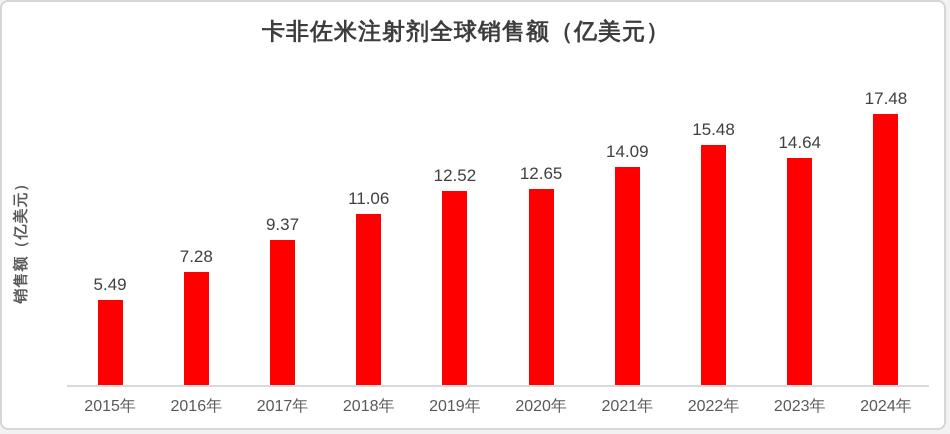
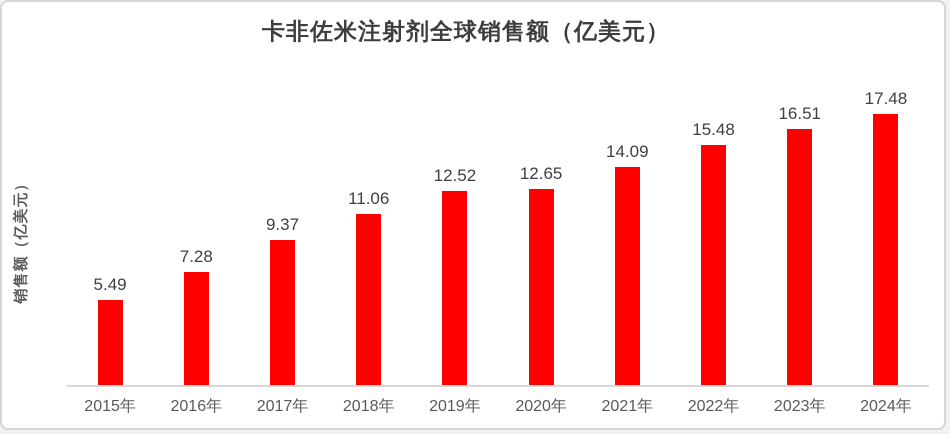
2023年: 14.64 -> 16.51
